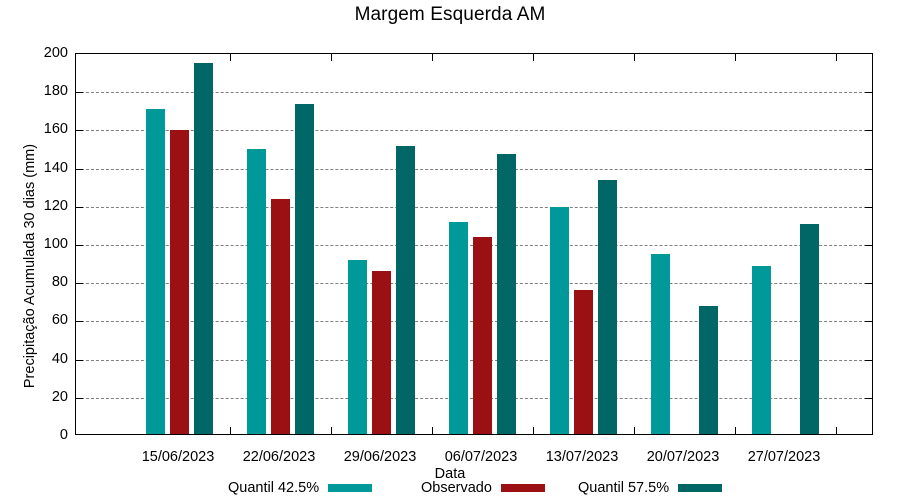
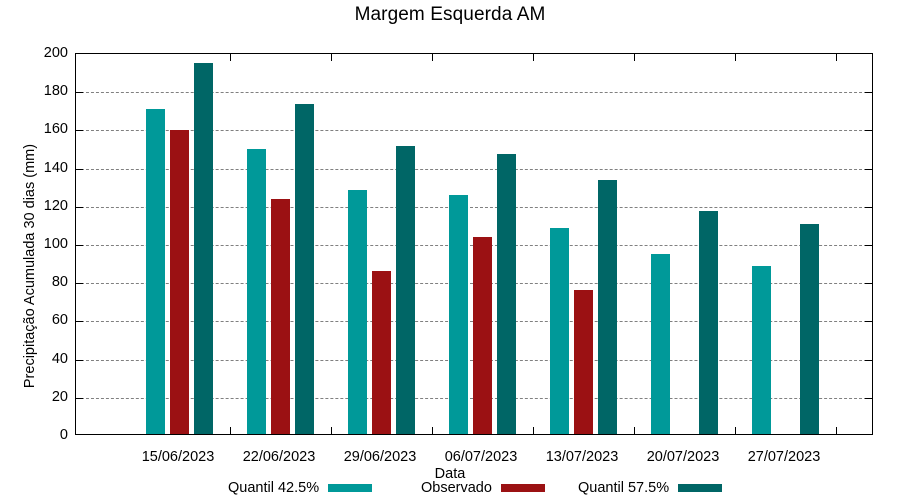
Quantil 42.5%/29/06/2023: 91 -> 128
Quantil 42.5%/06/07/2023: 111 -> 125
Quantil 42.5%/13/07/2023: 119 -> 108
Quantil 57.5%/20/07/2023: 67 -> 117
